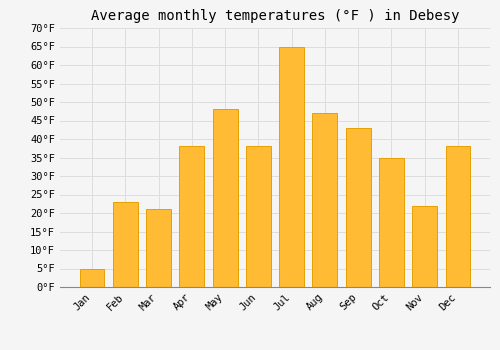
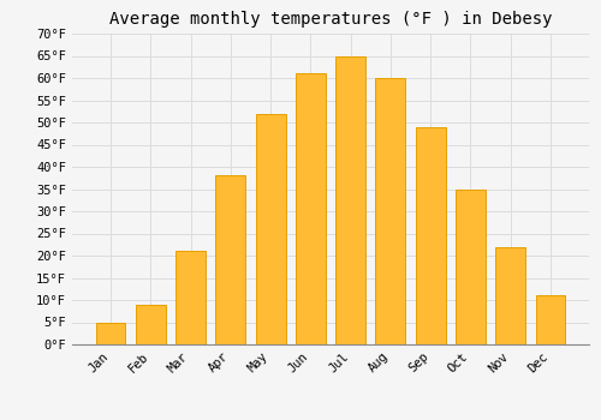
Feb: 23°F -> 9°F
May: 48°F -> 52°F
Jun: 38°F -> 61°F
Aug: 47°F -> 60°F
Sep: 43°F -> 49°F
Dec: 38°F -> 11°F
